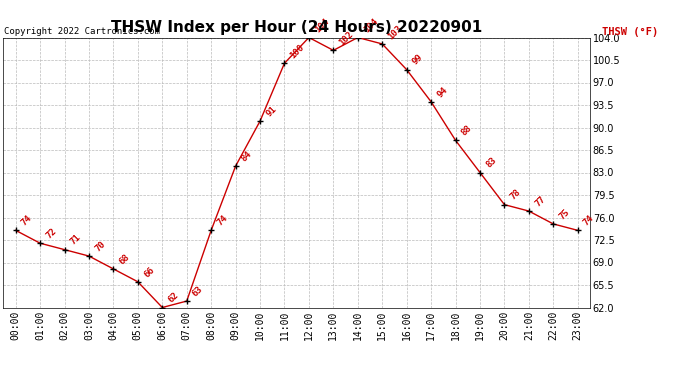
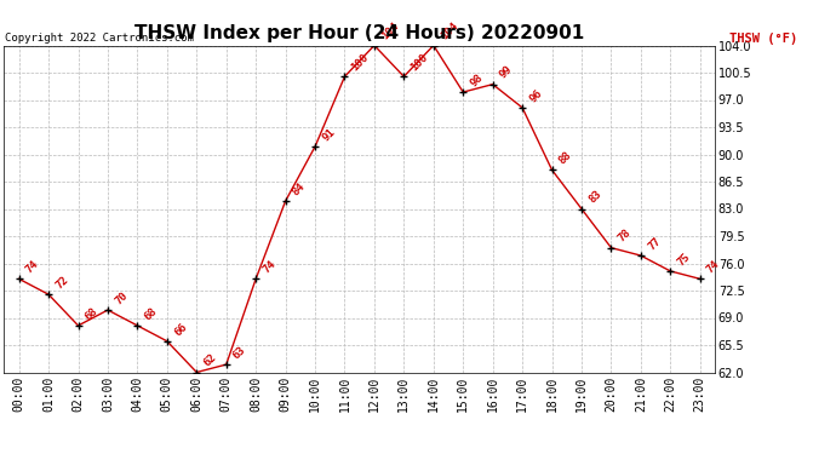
02:00: 71 -> 68
13:00: 102 -> 100
15:00: 103 -> 98
17:00: 94 -> 96
